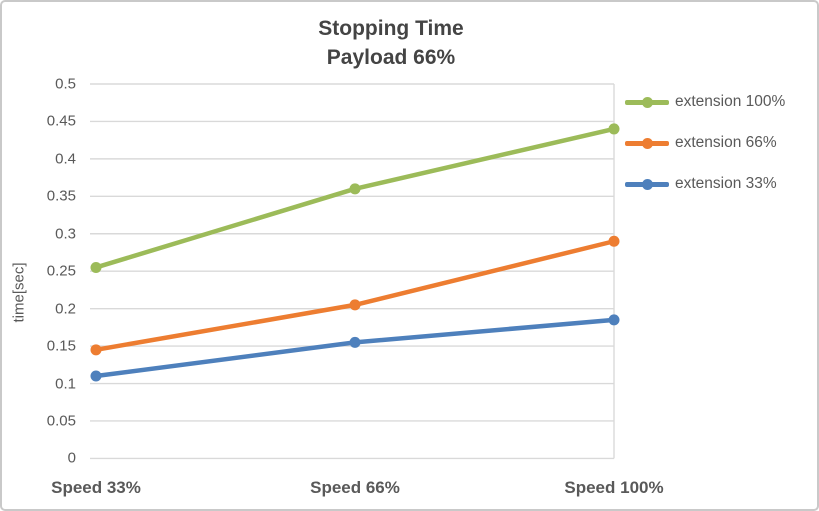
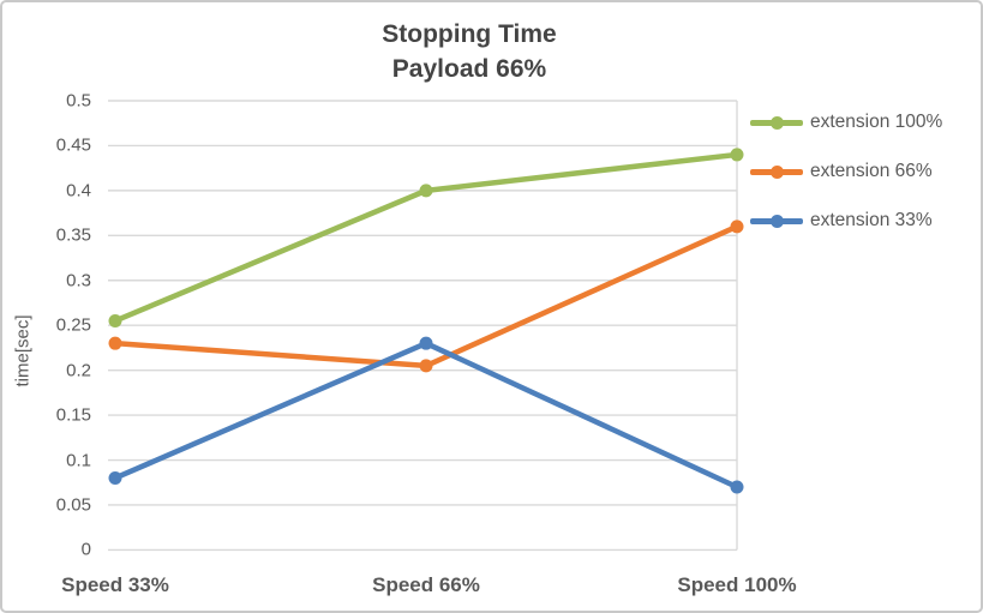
extension 66%/Speed 33%: 0.14 -> 0.23
extension 33%/Speed 33%: 0.11 -> 0.08
extension 100%/Speed 66%: 0.36 -> 0.40
extension 33%/Speed 66%: 0.15 -> 0.23
extension 66%/Speed 100%: 0.29 -> 0.36
extension 33%/Speed 100%: 0.18 -> 0.07
